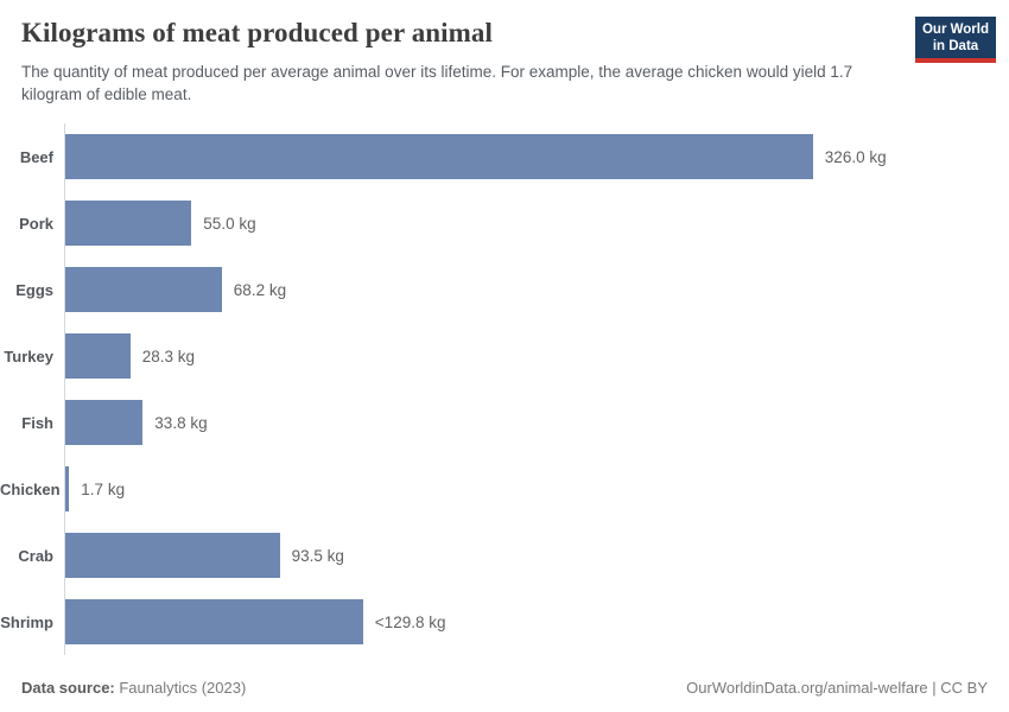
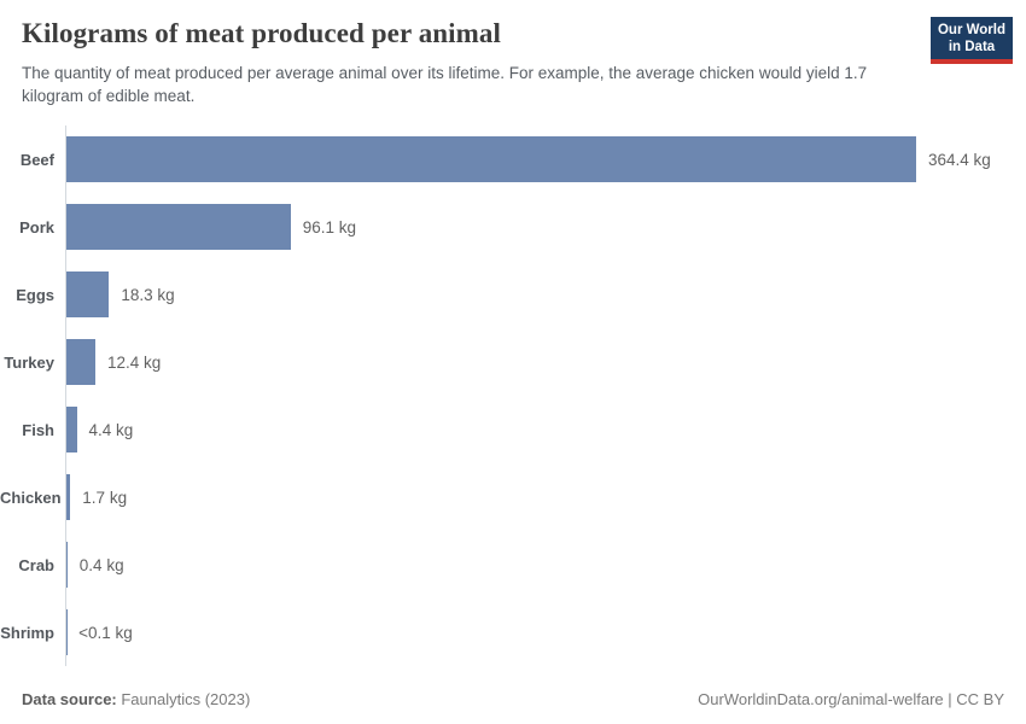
Beef: 326.0 -> 364.4
Pork: 55.0 -> 96.1
Eggs: 68.2 -> 18.3
Turkey: 28.3 -> 12.4
Fish: 33.8 -> 4.4
Crab: 93.5 -> 0.4
Shrimp: 129.8 -> 0.1
